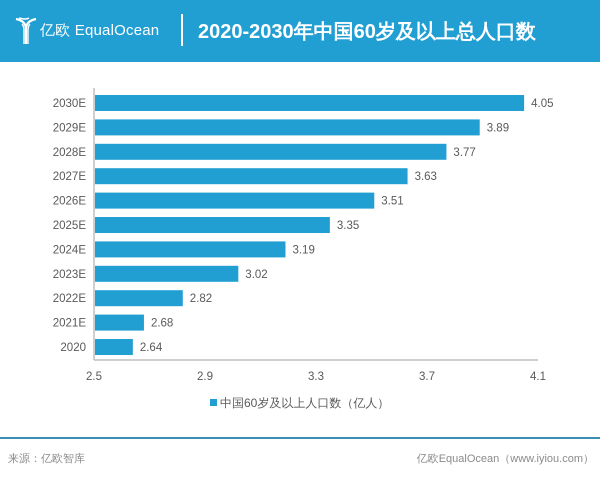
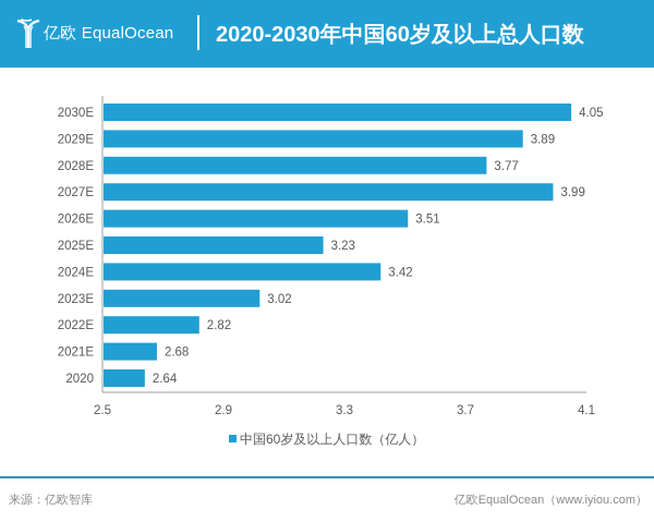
2024E: 3.19 -> 3.42
2025E: 3.35 -> 3.23
2027E: 3.63 -> 3.99
